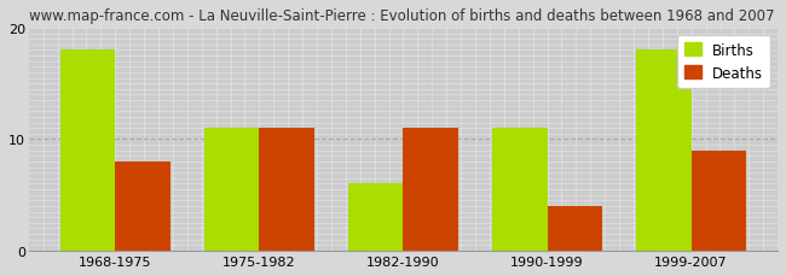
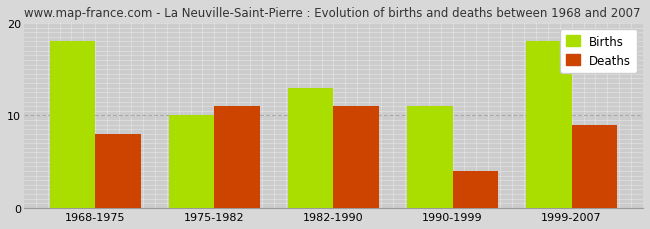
Births/1975-1982: 11 -> 10
Births/1982-1990: 6 -> 13
